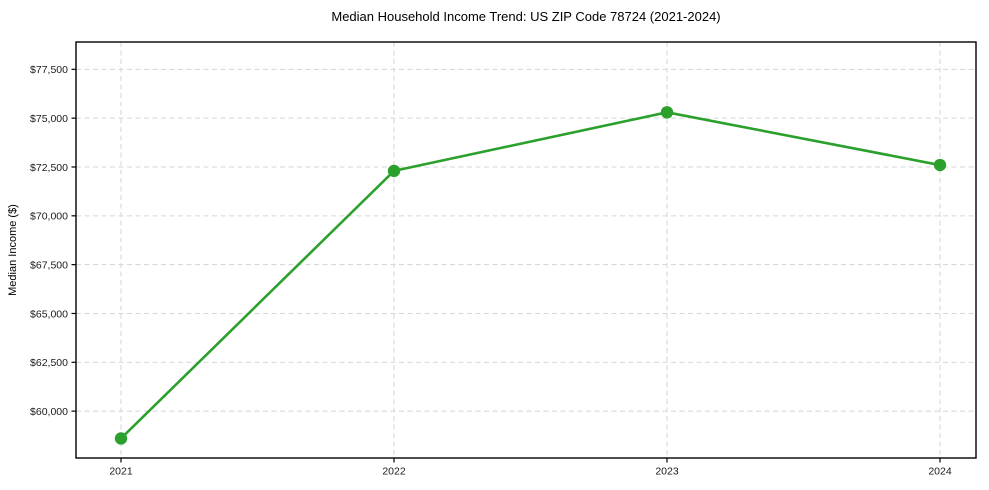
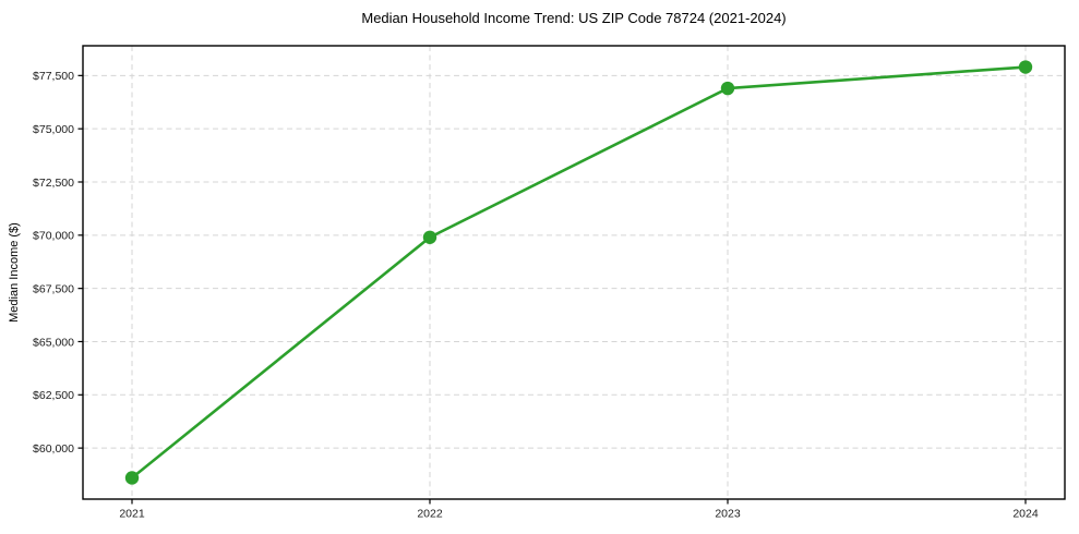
2022: $72300 -> $69900
2023: $75300 -> $76900
2024: $72600 -> $77900
